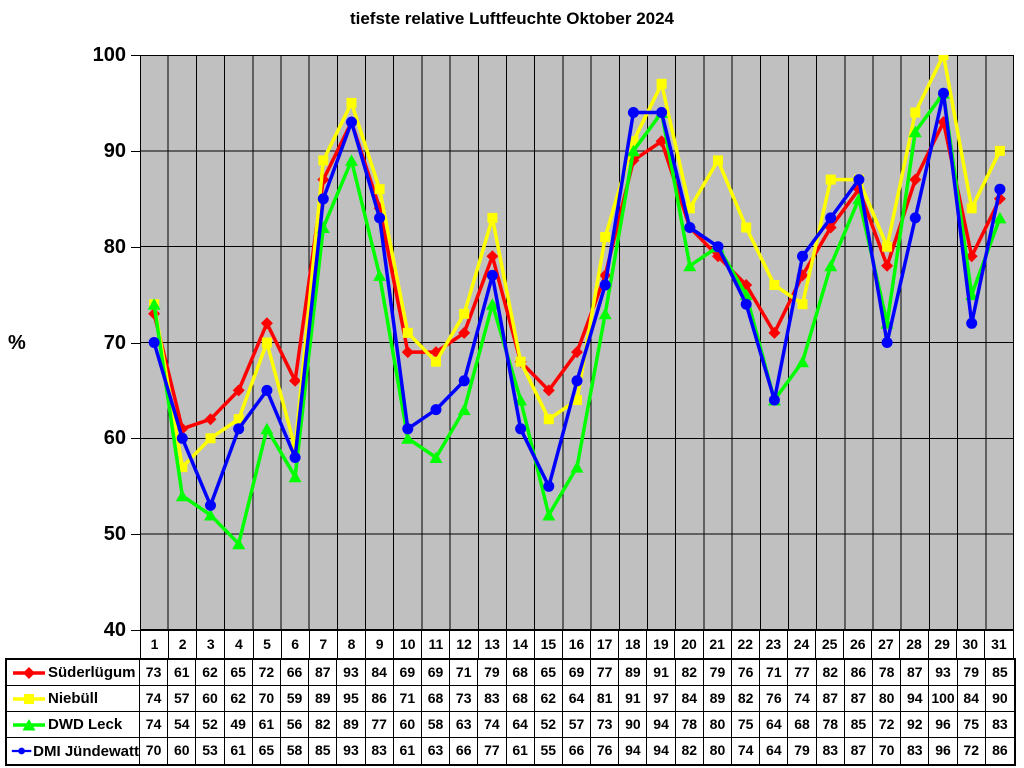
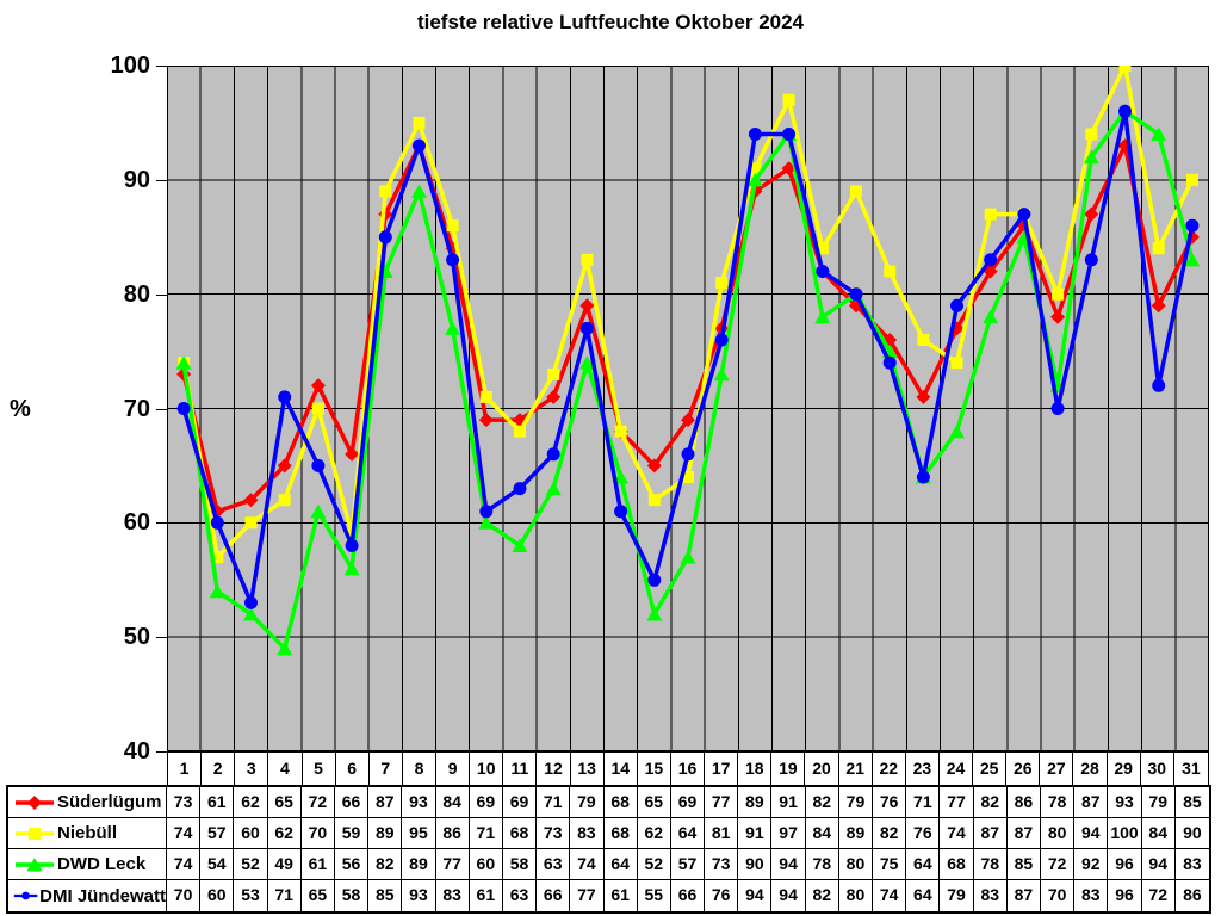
DMI Jündewatt/4: 61 -> 71
DWD Leck/30: 75 -> 94
